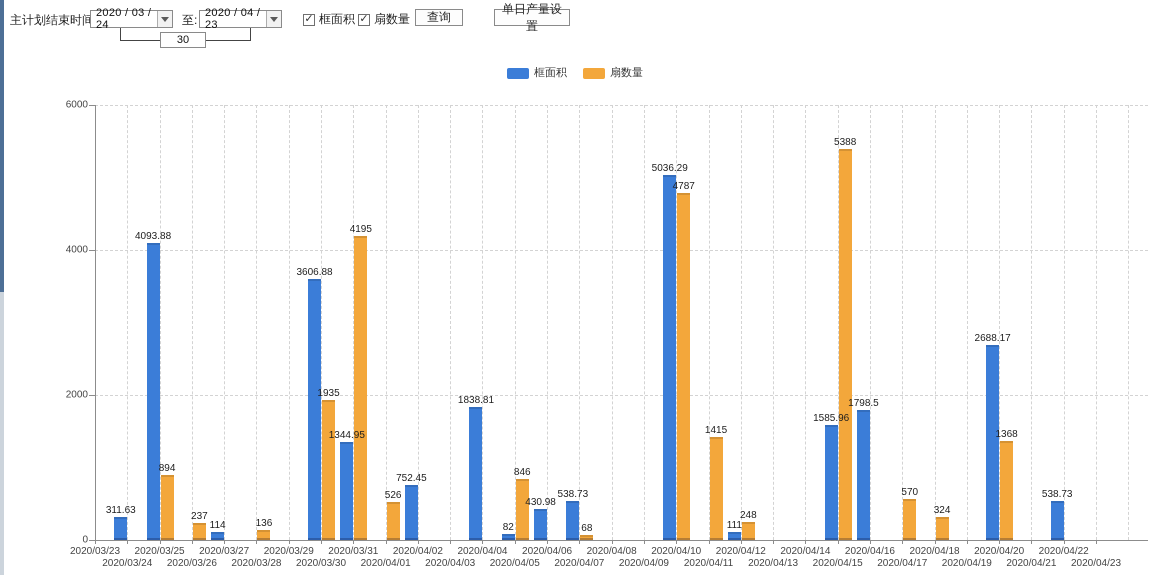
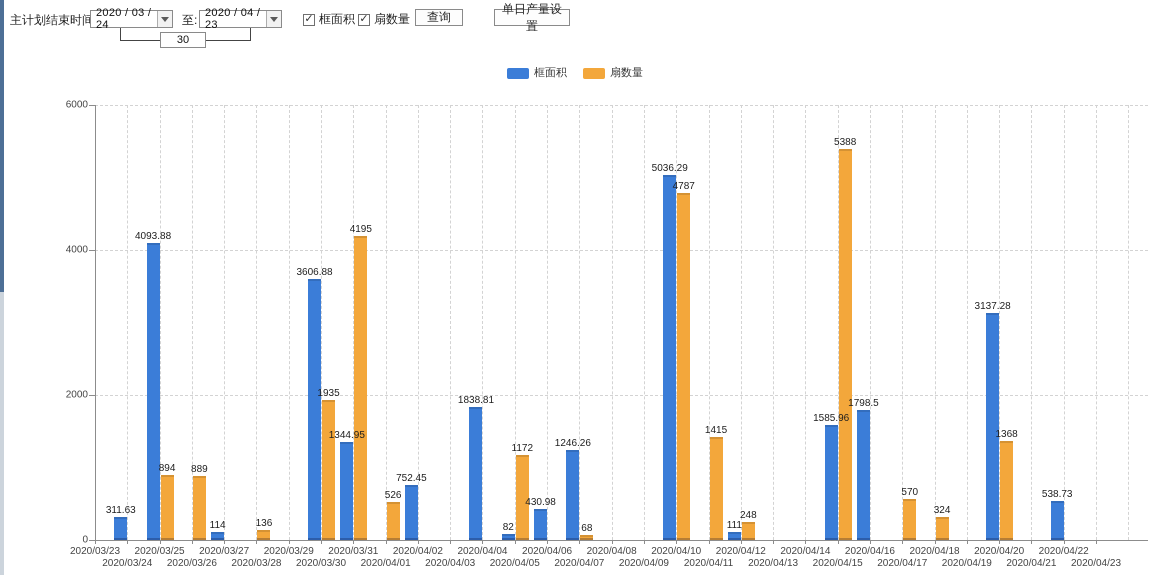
扇数量/2020/03/26: 237 -> 889
扇数量/2020/04/05: 846 -> 1172
框面积/2020/04/07: 538.73 -> 1246.26
框面积/2020/04/20: 2688.17 -> 3137.28
